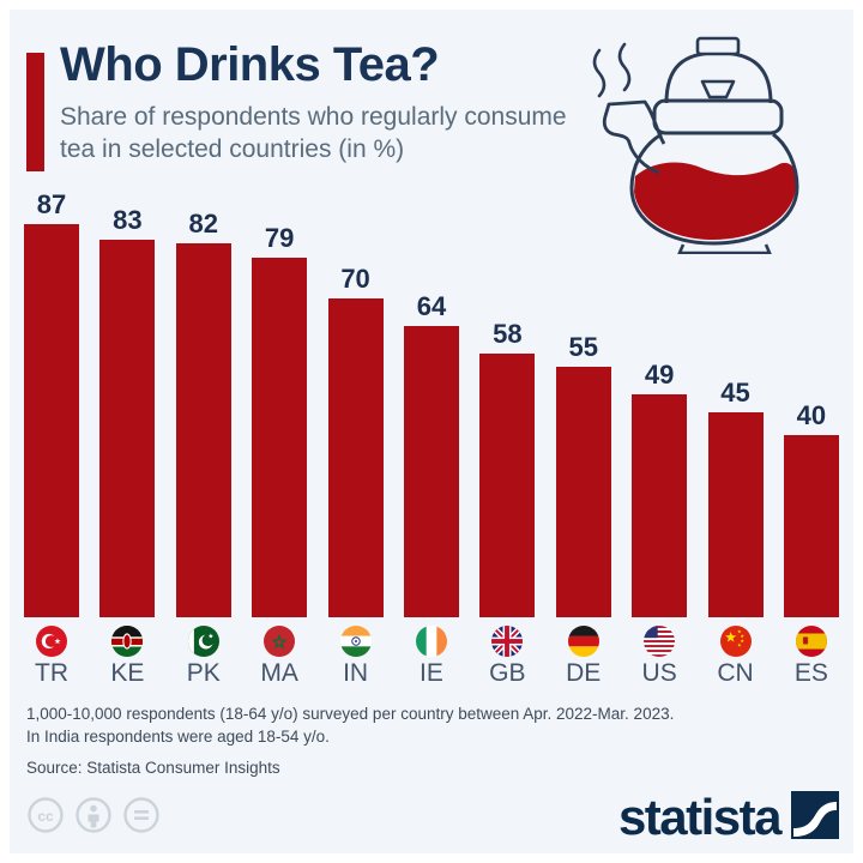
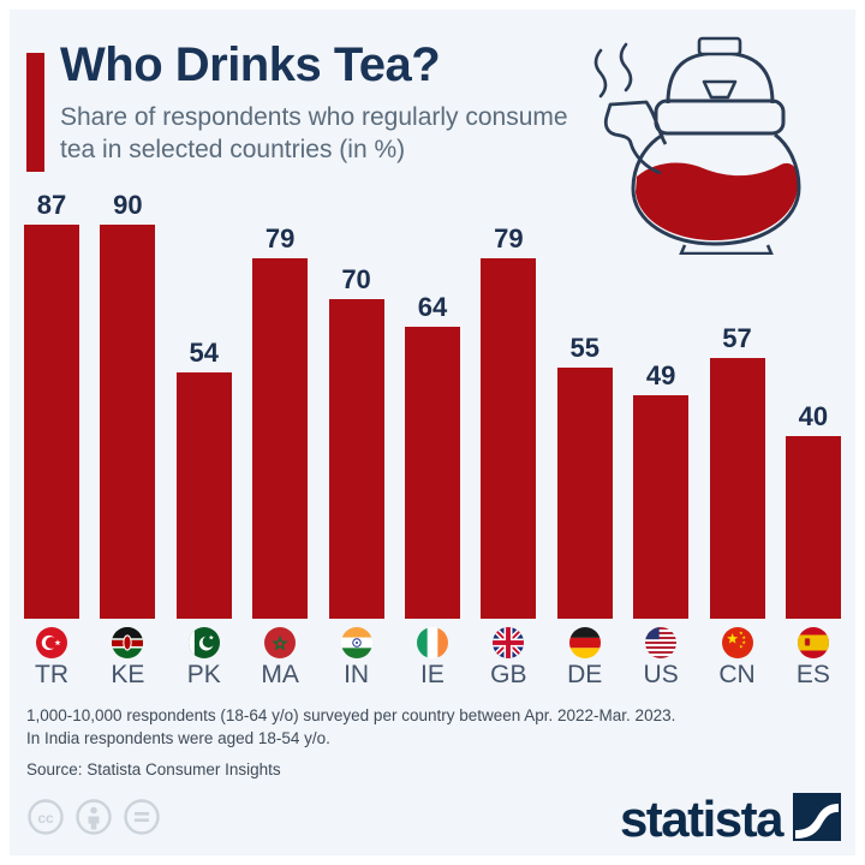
KE: 83 -> 90
PK: 82 -> 54
GB: 58 -> 79
CN: 45 -> 57
